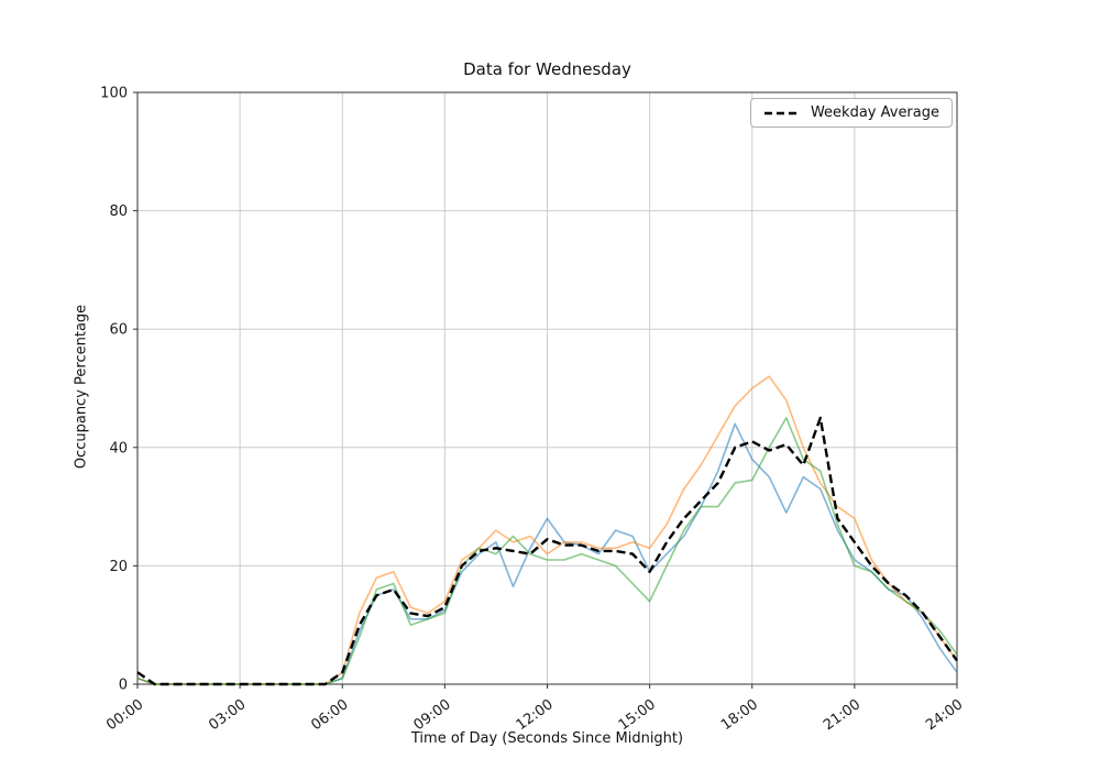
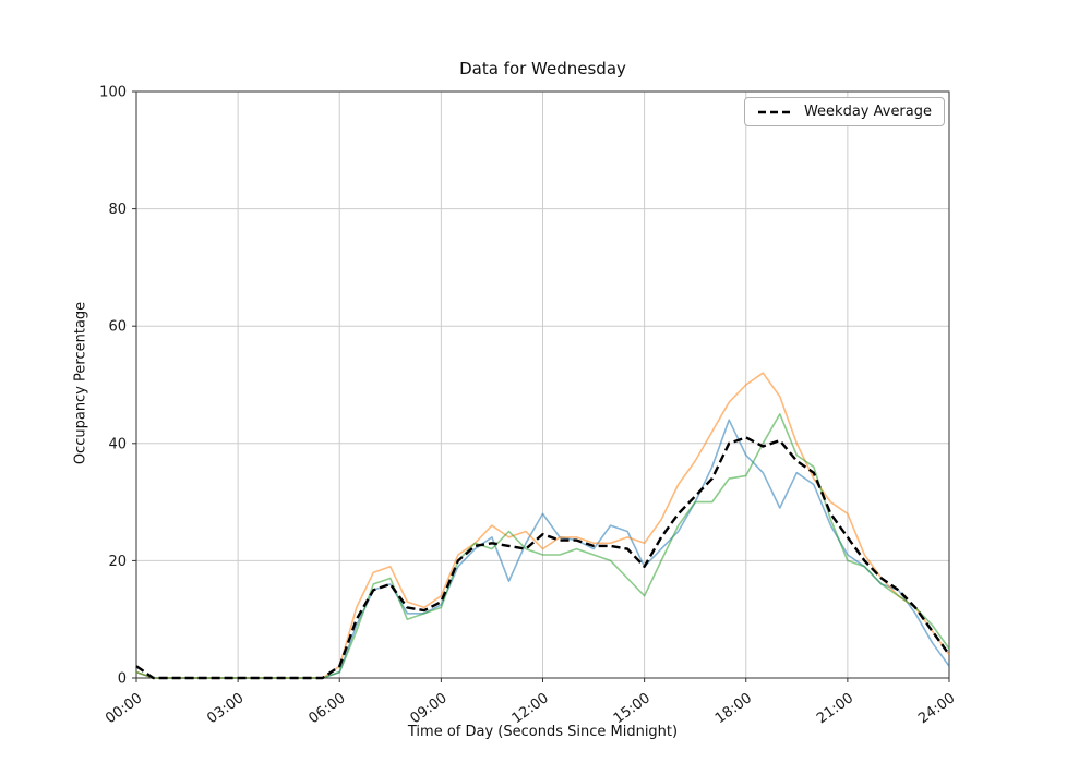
Weekday Average/20: 45 -> 35
